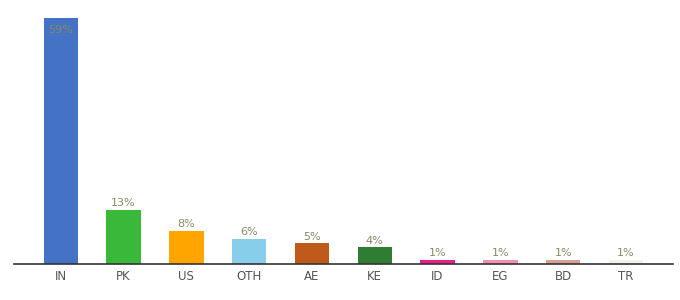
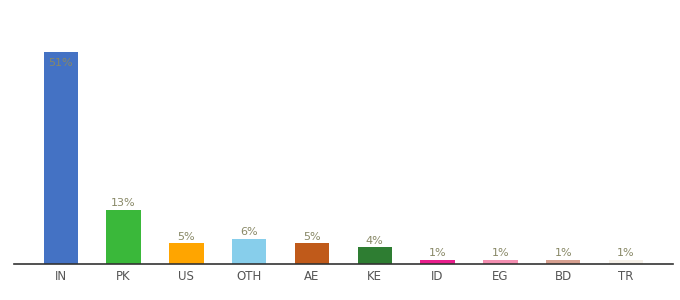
IN: 59% -> 51%
US: 8% -> 5%
